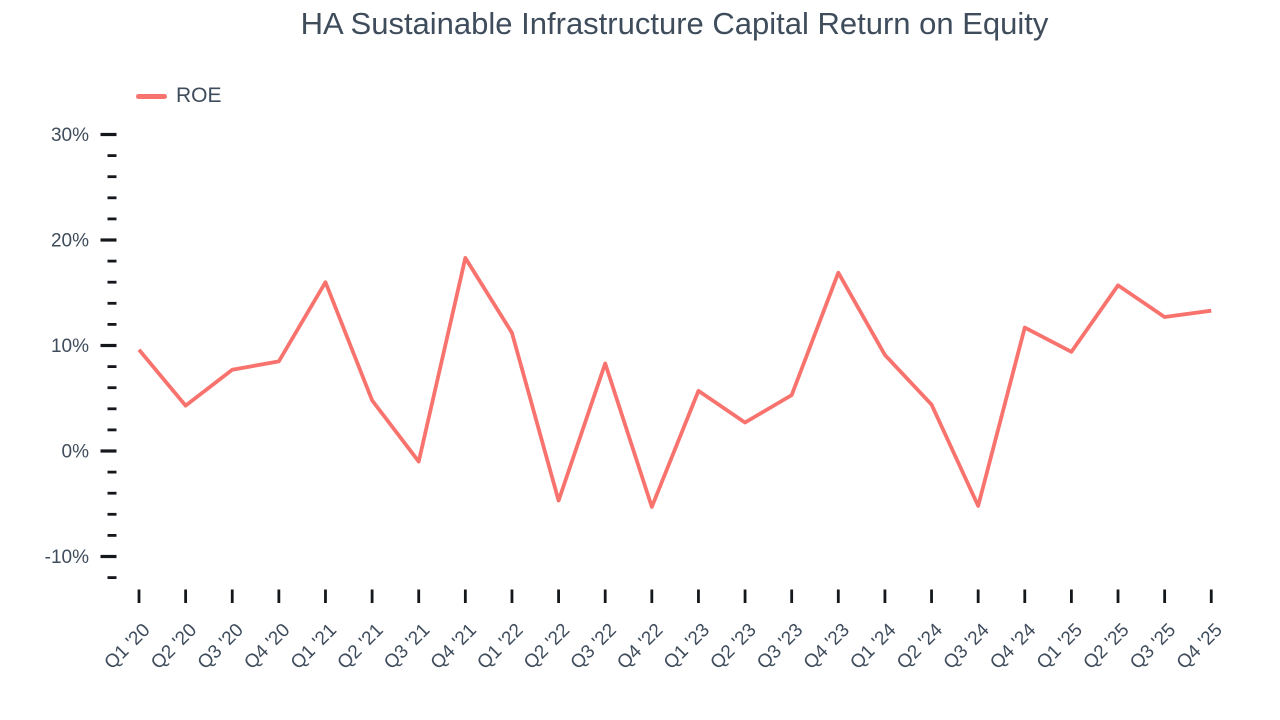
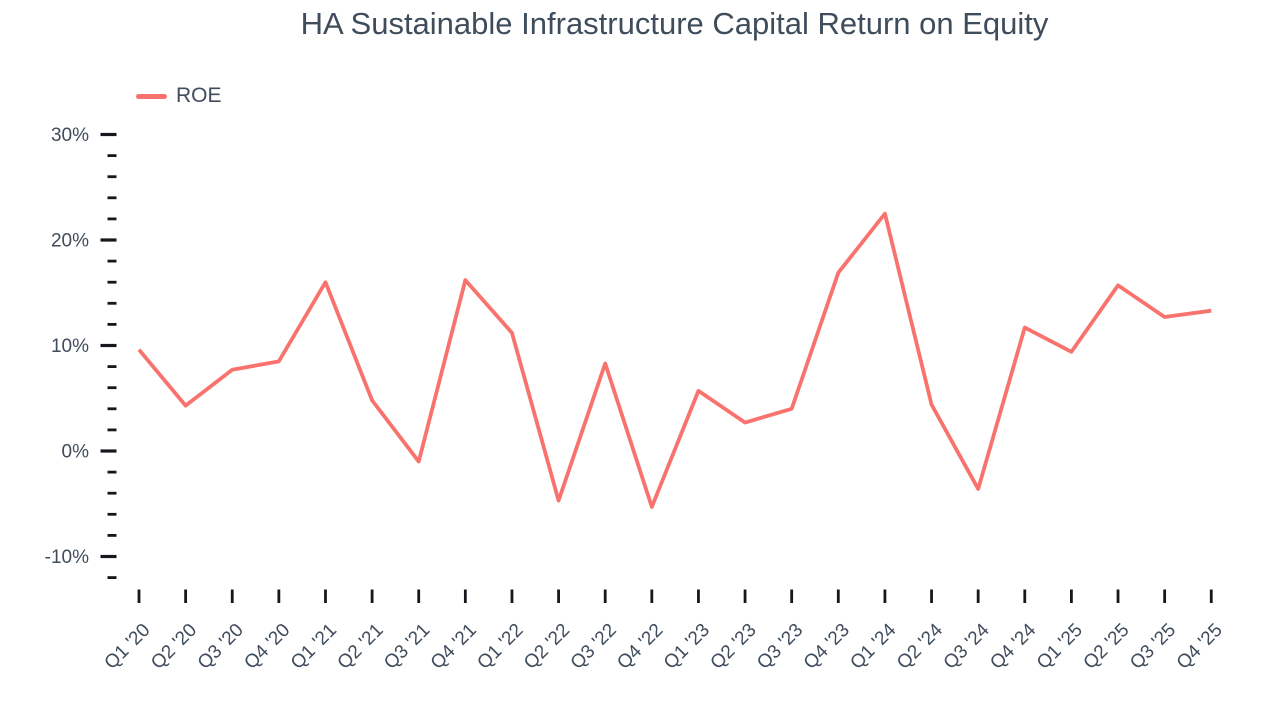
Q4 '21: 18.3% -> 16.2%
Q3 '23: 5.3% -> 4.0%
Q1 '24: 9.1% -> 22.5%
Q3 '24: -5.2% -> -3.6%
